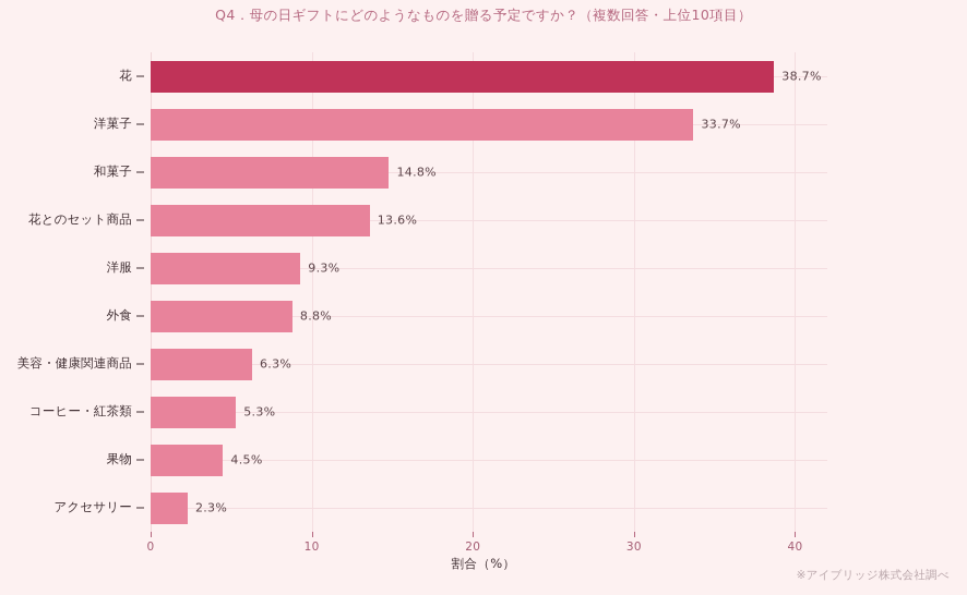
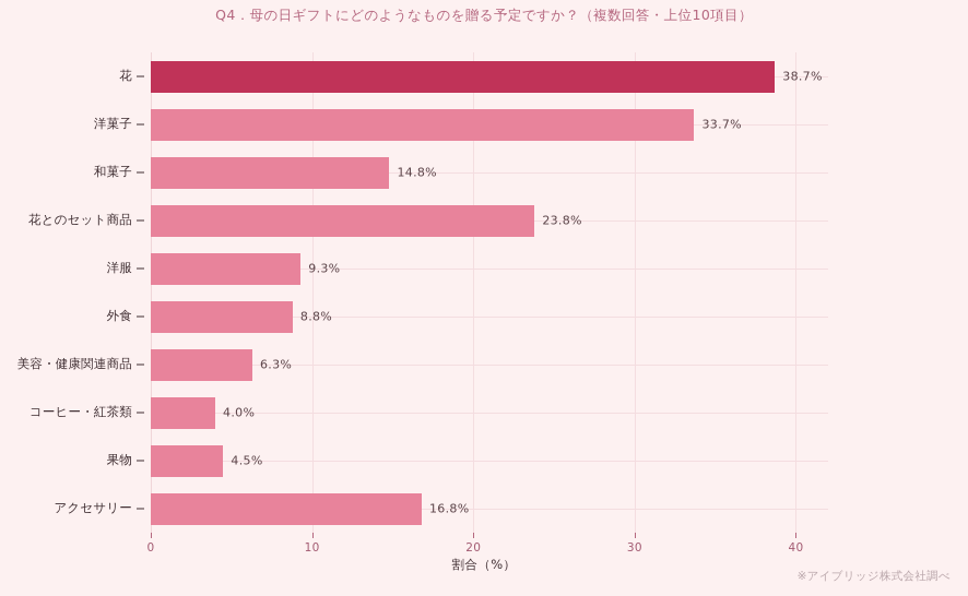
花とのセット商品: 13.6% -> 23.8%
コーヒー・紅茶類: 5.3% -> 4.0%
アクセサリー: 2.3% -> 16.8%
